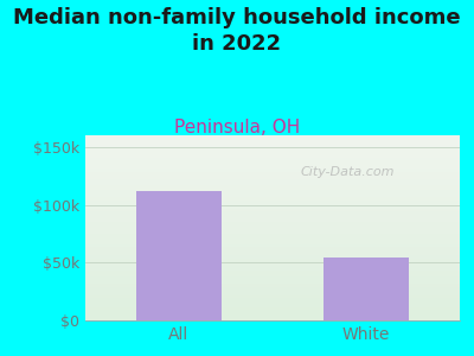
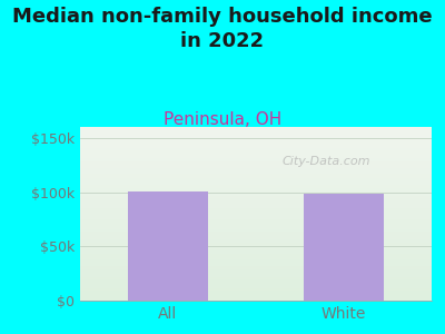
All: $112k -> $101k
White: $54k -> $98k
